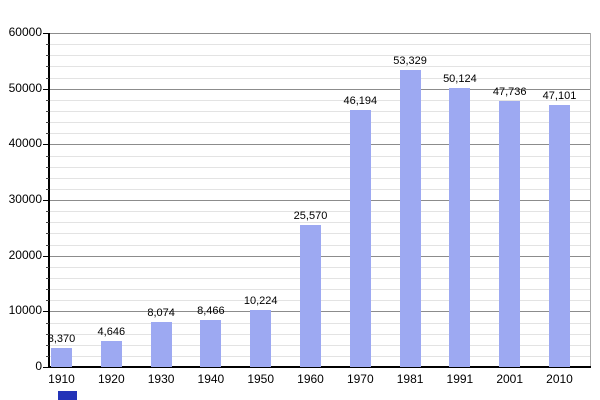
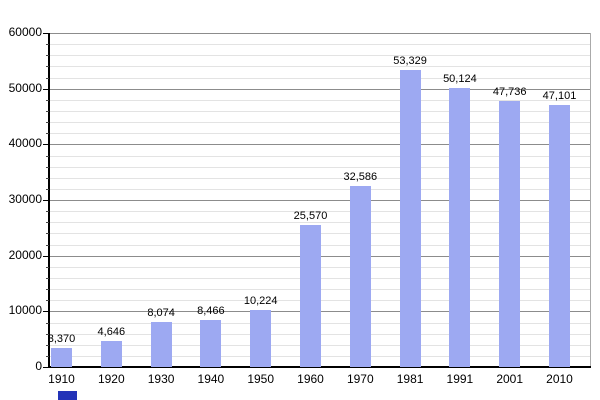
1970: 46,194 -> 32,586
